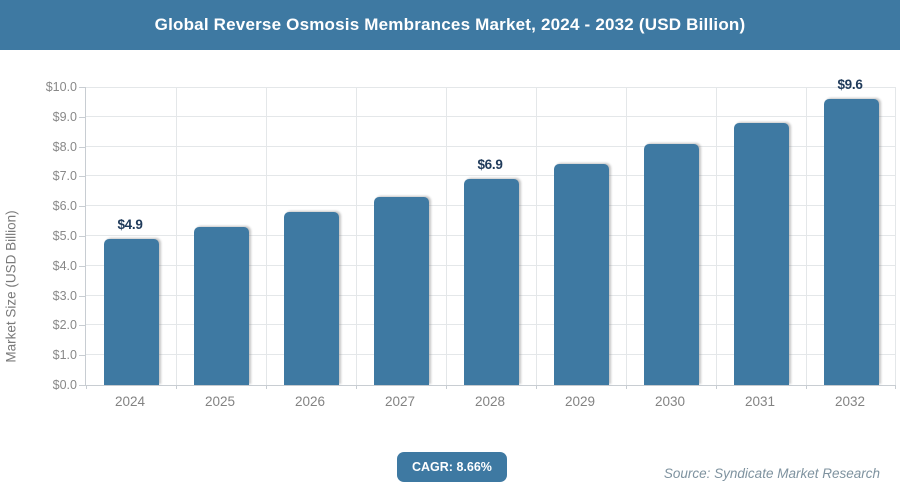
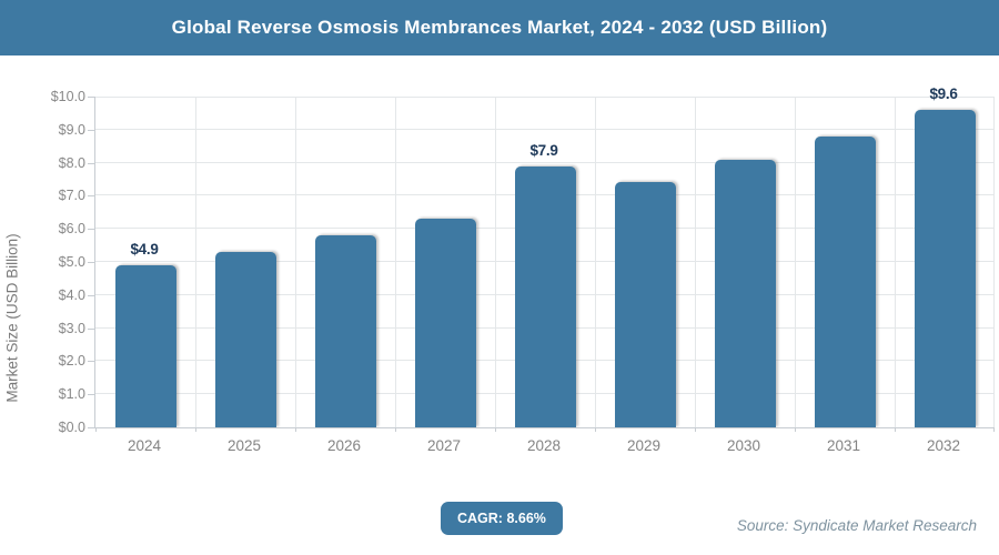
2028: $6.9 -> $7.9
